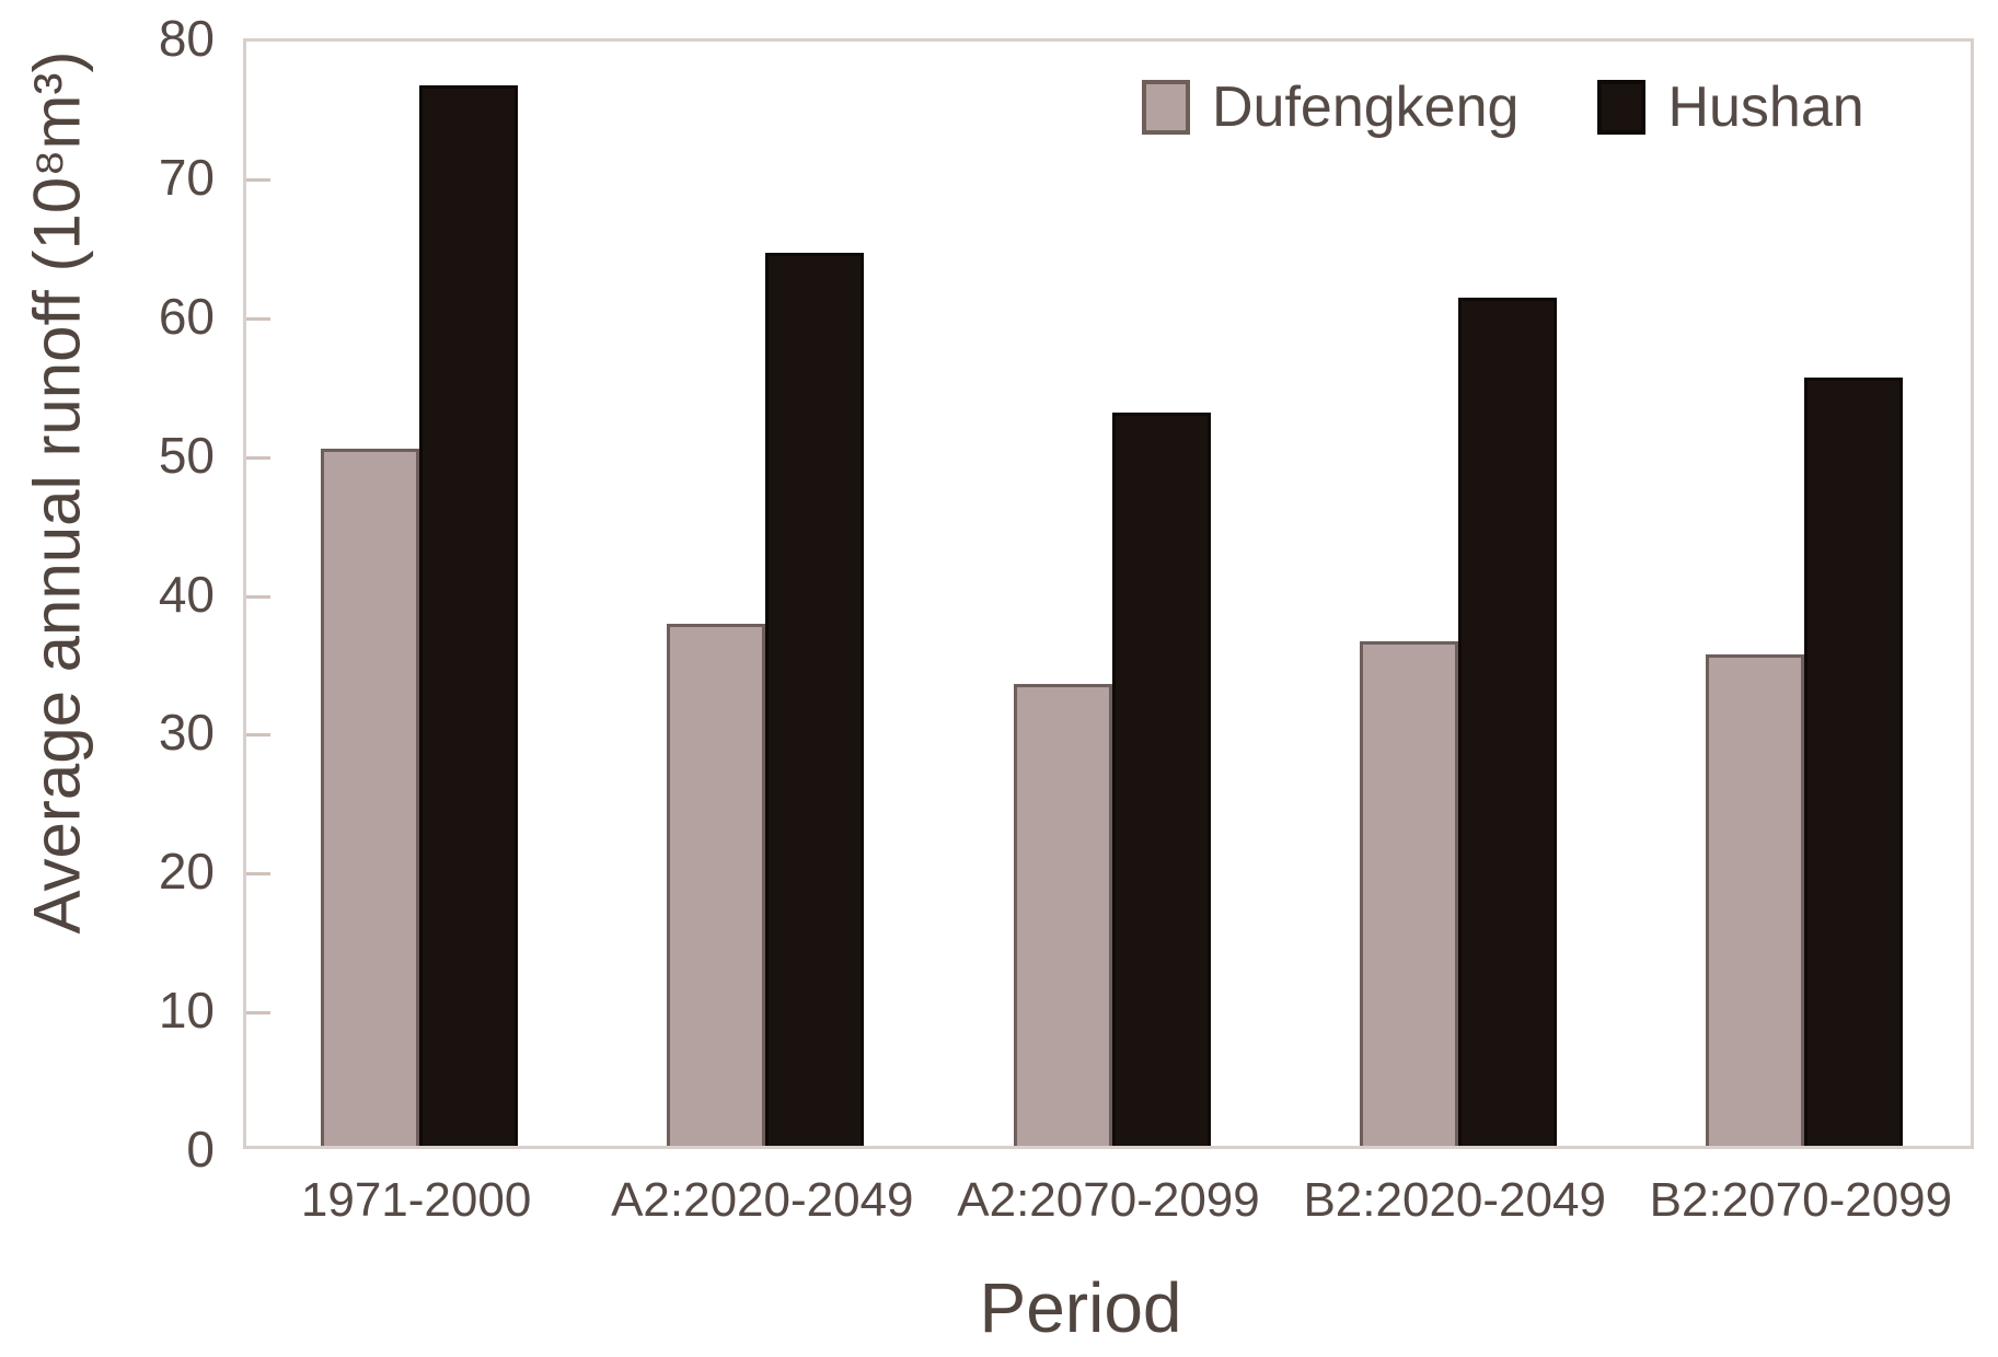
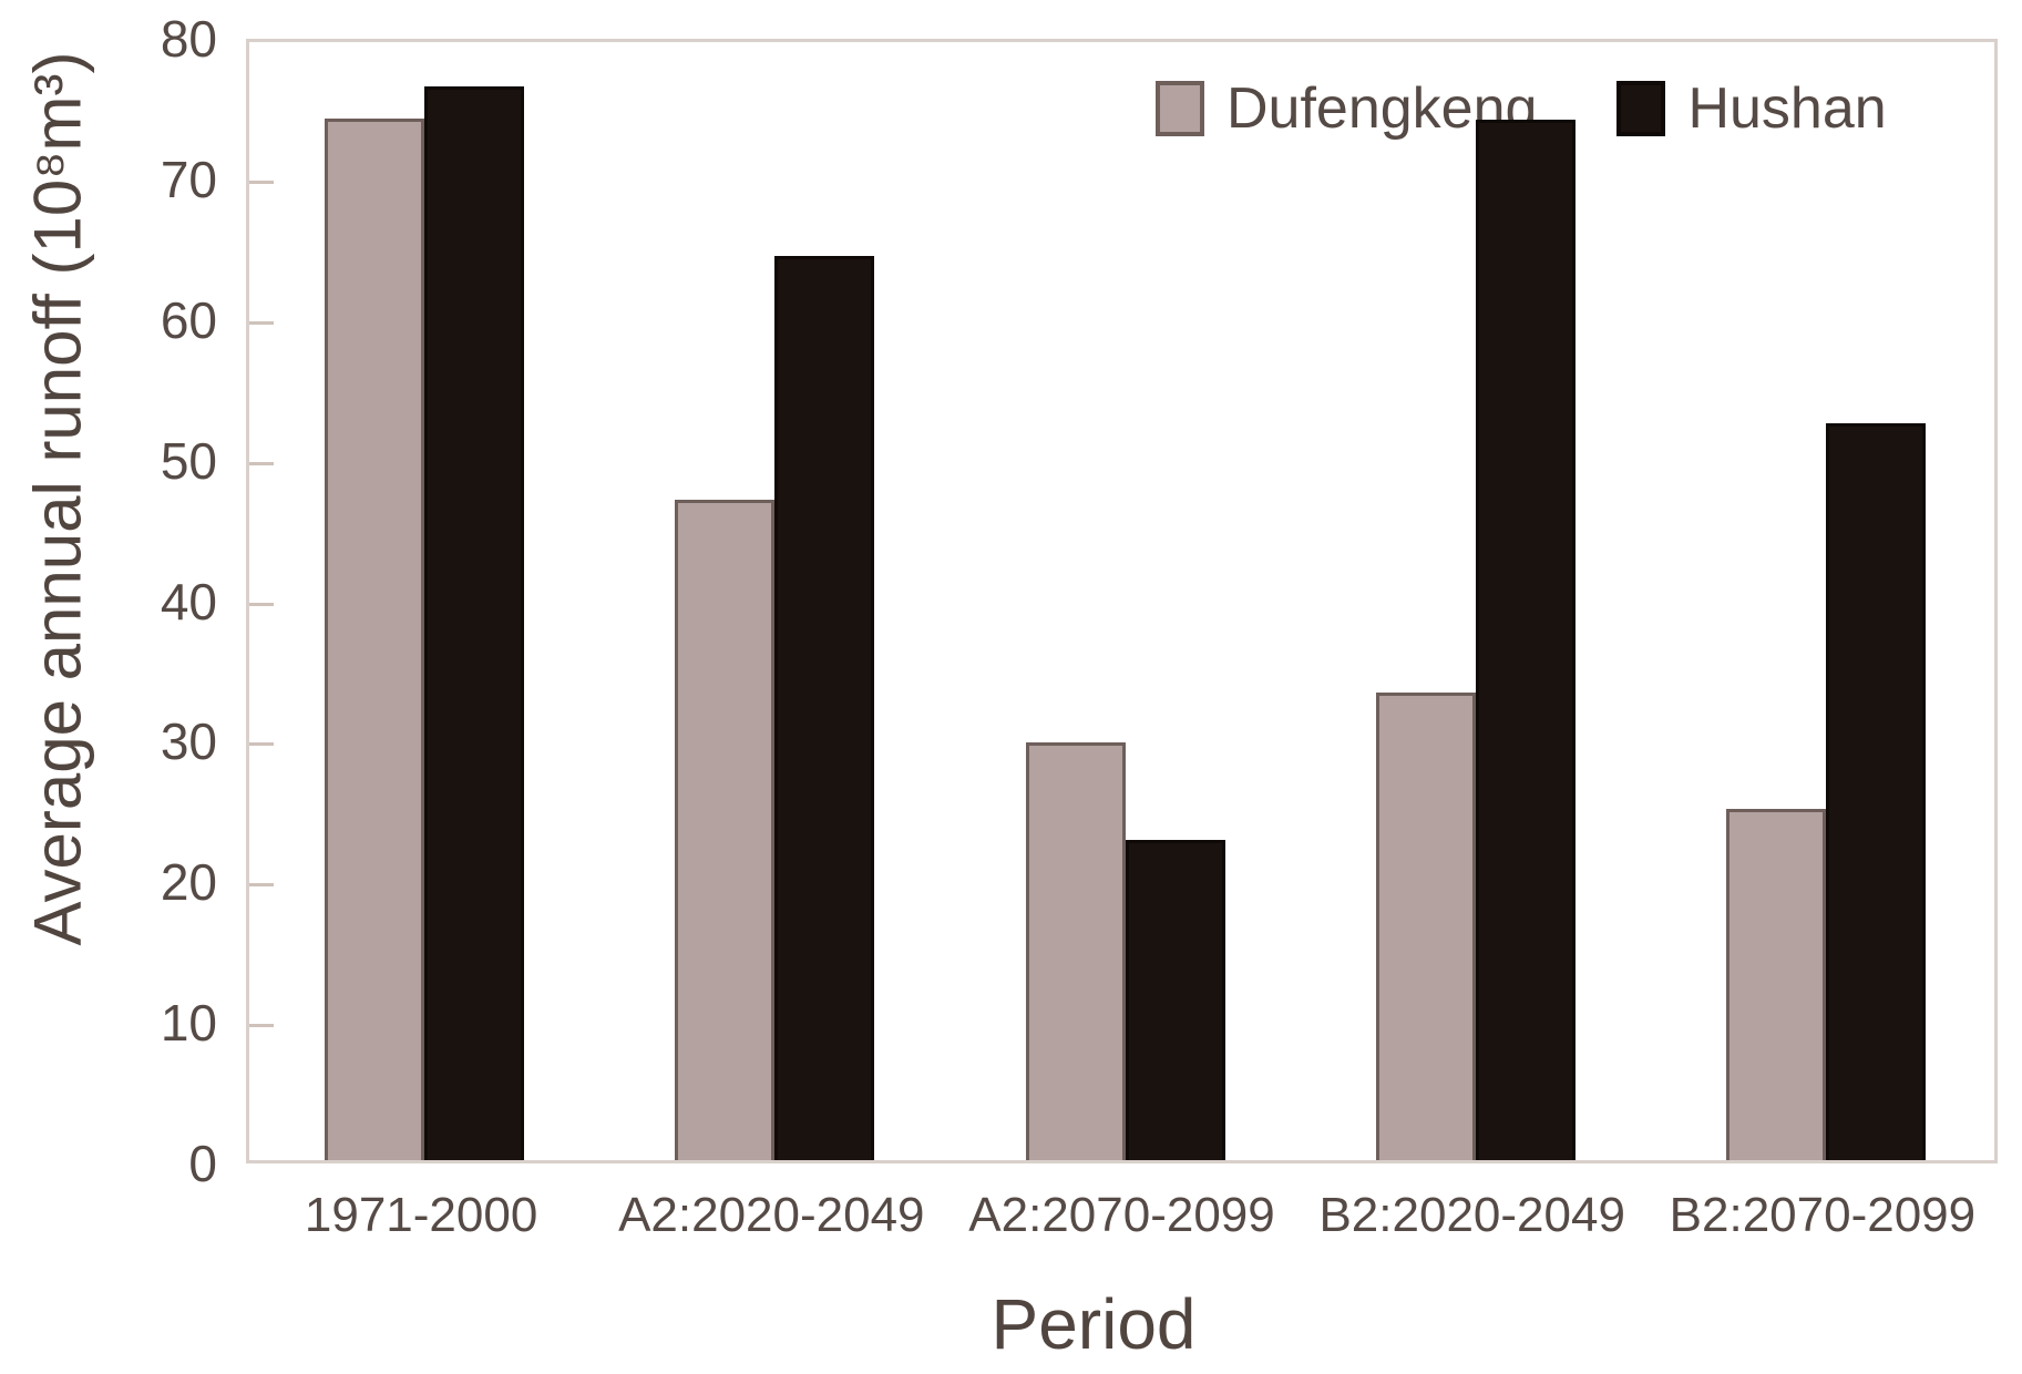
Dufengkeng/1971-2000: 50.2 -> 74.1
Dufengkeng/A2:2020-2049: 37.6 -> 47.0
Dufengkeng/A2:2070-2099: 33.3 -> 29.7
Hushan/A2:2070-2099: 52.8 -> 22.8
Dufengkeng/B2:2020-2049: 36.3 -> 33.3
Hushan/B2:2020-2049: 61.1 -> 74.0
Dufengkeng/B2:2070-2099: 35.4 -> 25.0
Hushan/B2:2070-2099: 55.3 -> 52.4
